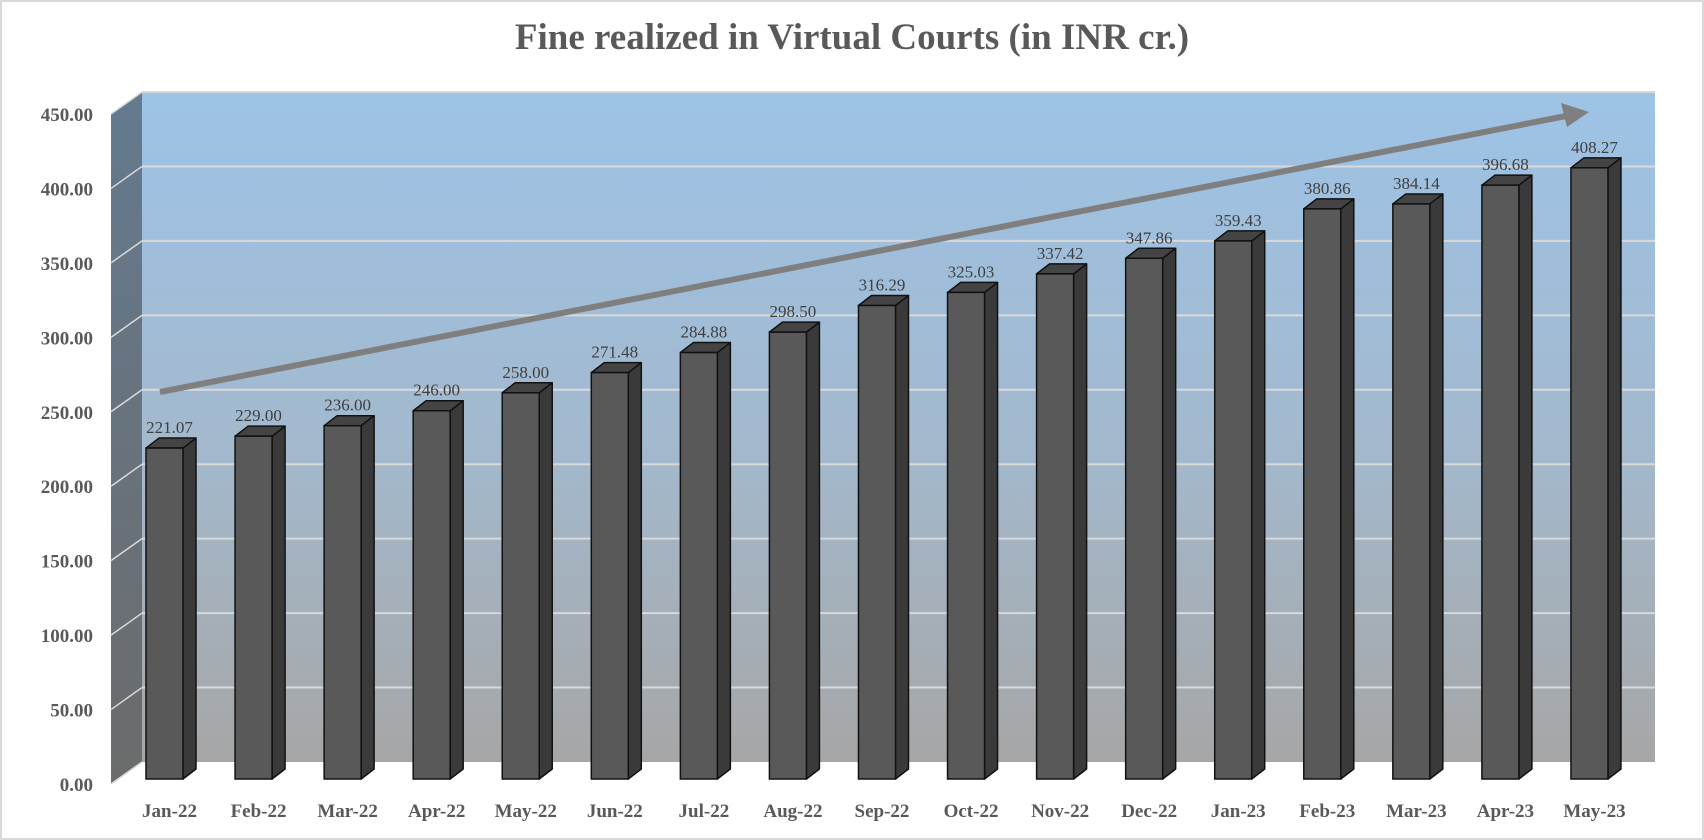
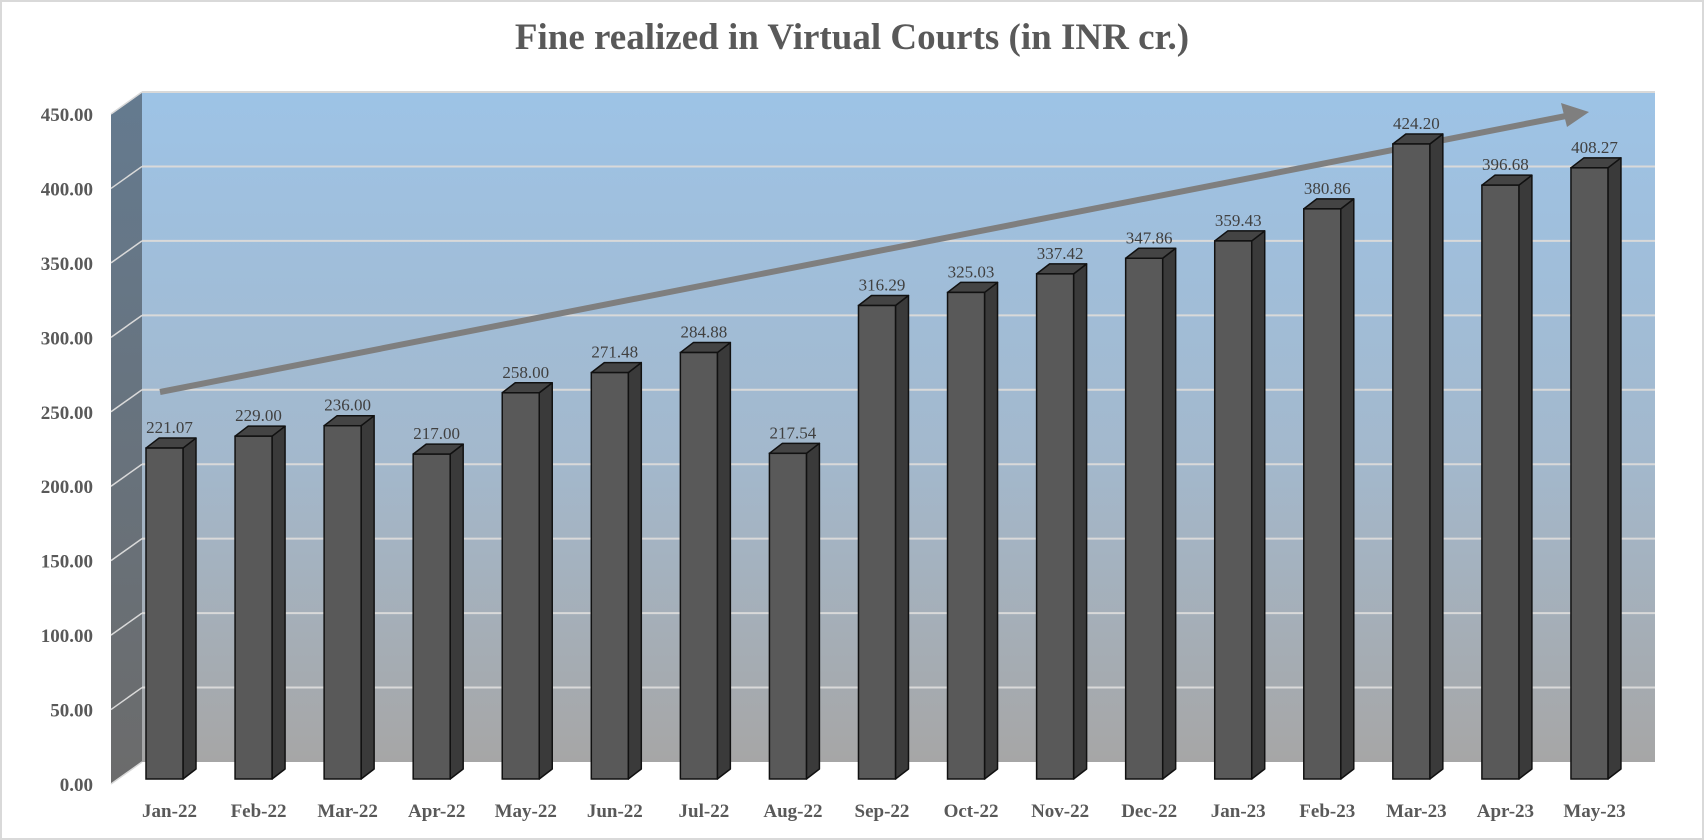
Apr-22: 246.00 -> 217.00
Aug-22: 298.50 -> 217.54
Mar-23: 384.14 -> 424.20
